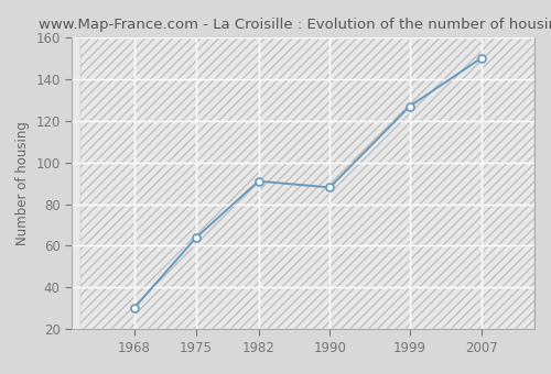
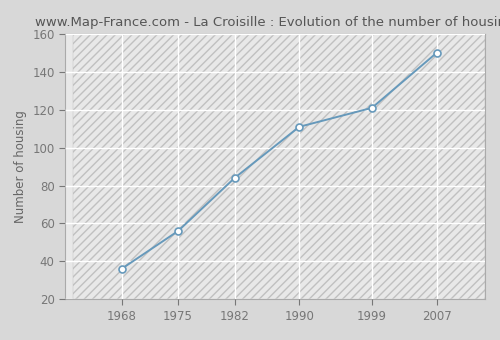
1968: 30 -> 36
1975: 64 -> 56
1982: 91 -> 84
1990: 88 -> 111
1999: 127 -> 121
